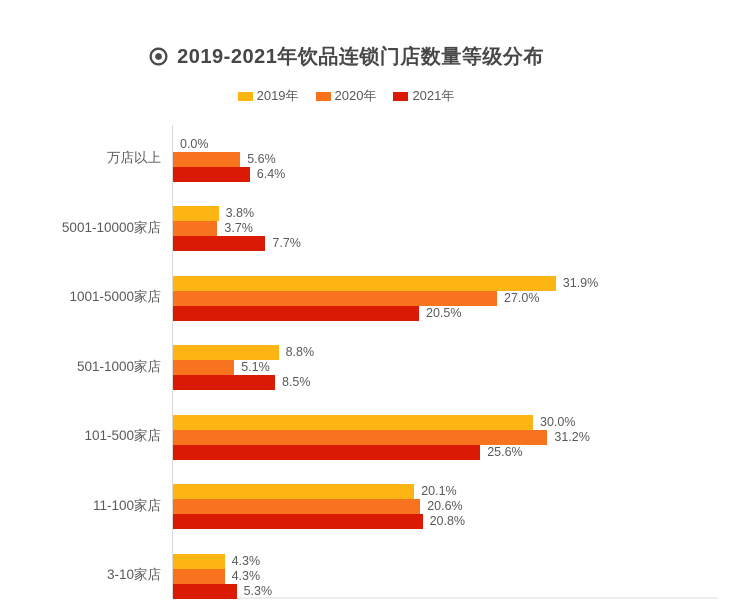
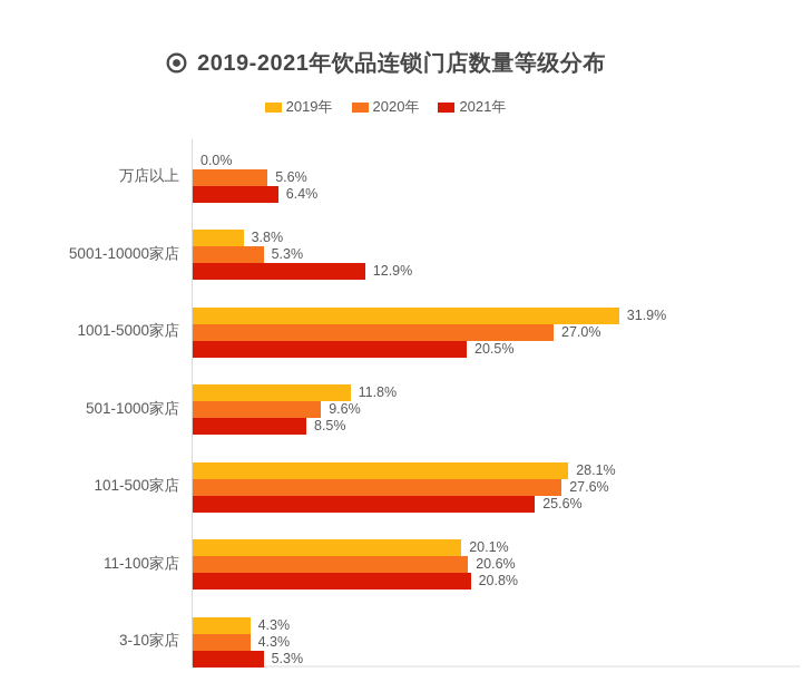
2020年/5001-10000家店: 3.7% -> 5.3%
2021年/5001-10000家店: 7.7% -> 12.9%
2019年/501-1000家店: 8.8% -> 11.8%
2020年/501-1000家店: 5.1% -> 9.6%
2019年/101-500家店: 30.0% -> 28.1%
2020年/101-500家店: 31.2% -> 27.6%
